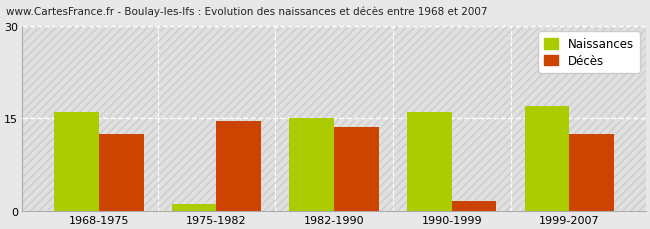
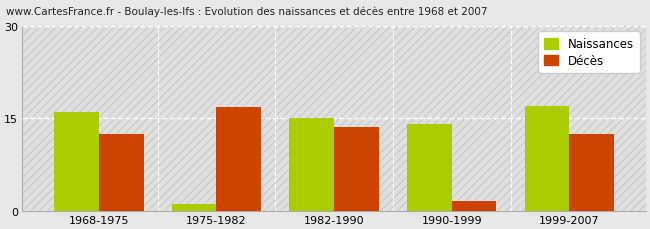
Décès/1975-1982: 14.5 -> 16.8
Naissances/1990-1999: 16 -> 14
